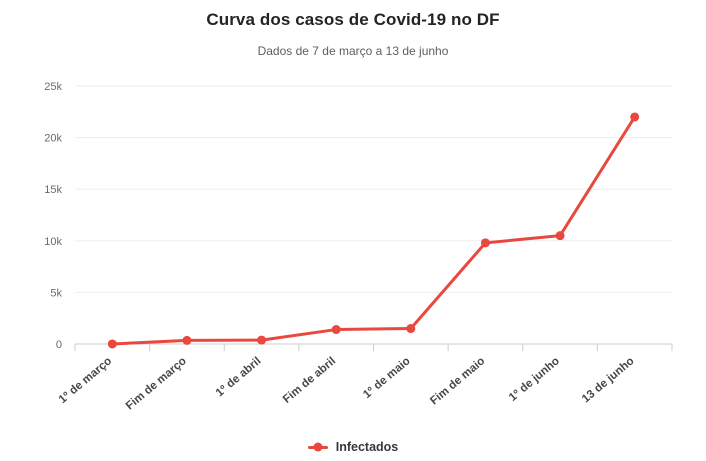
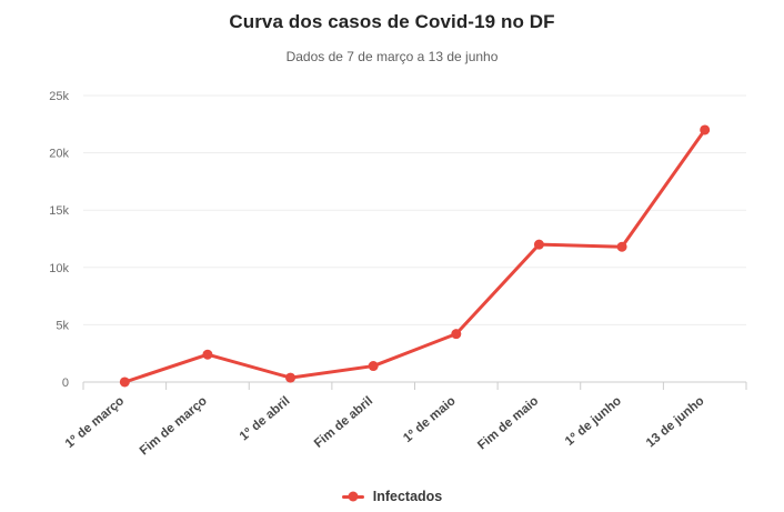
Fim de março: 0.4k -> 2.4k
1º de maio: 1.5k -> 4.2k
Fim de maio: 9.8k -> 12.0k
1º de junho: 10.5k -> 11.8k
